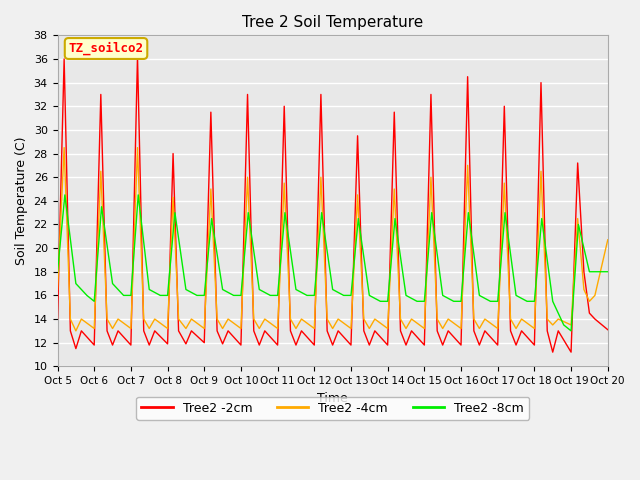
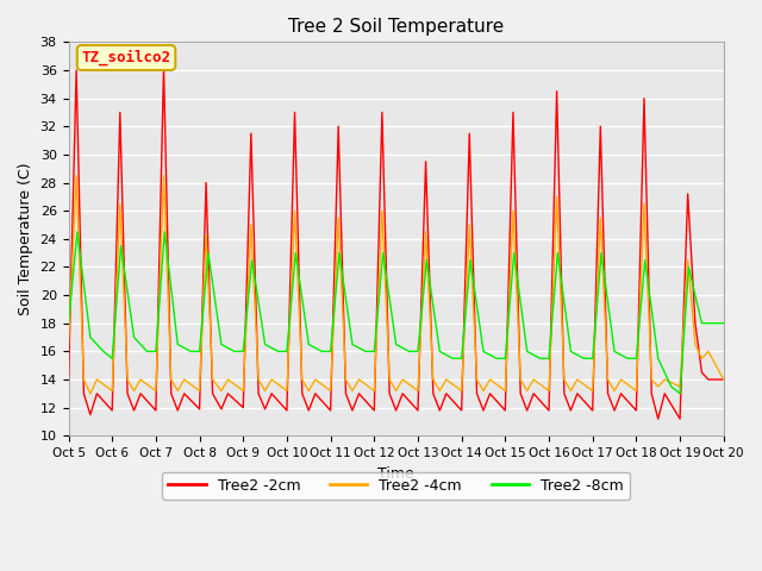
Tree2 -2cm/Oct 20: 13.1 -> 14.0
Tree2 -4cm/Oct 20: 20.7 -> 14.0
